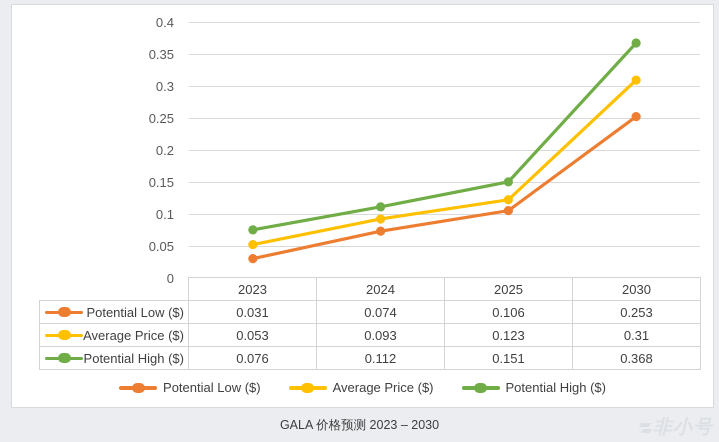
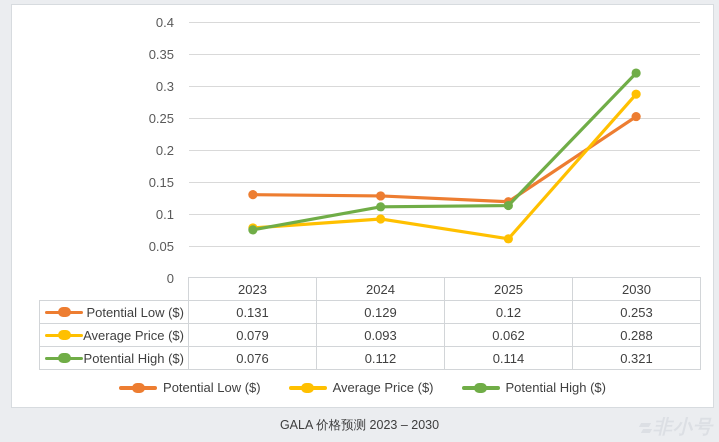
Potential Low ($)/2023: 0.031 -> 0.131
Average Price ($)/2023: 0.053 -> 0.079
Potential Low ($)/2024: 0.074 -> 0.129
Potential Low ($)/2025: 0.106 -> 0.12
Average Price ($)/2025: 0.123 -> 0.062
Potential High ($)/2025: 0.151 -> 0.114
Average Price ($)/2030: 0.31 -> 0.288
Potential High ($)/2030: 0.368 -> 0.321
